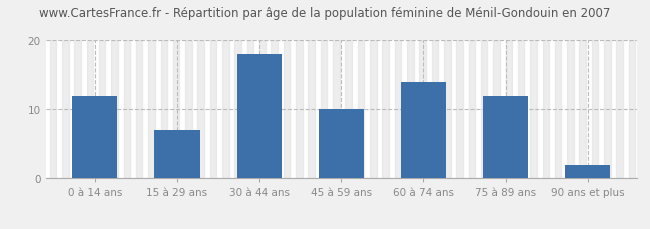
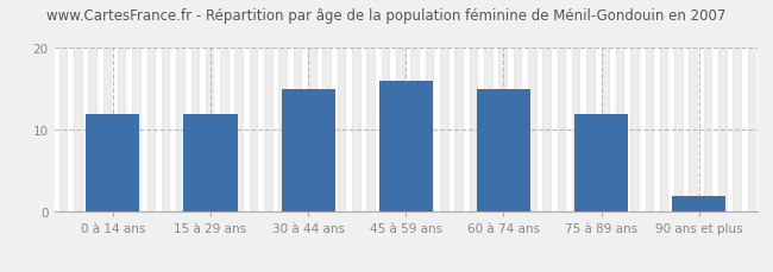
15 à 29 ans: 7 -> 12
30 à 44 ans: 18 -> 15
45 à 59 ans: 10 -> 16
60 à 74 ans: 14 -> 15
